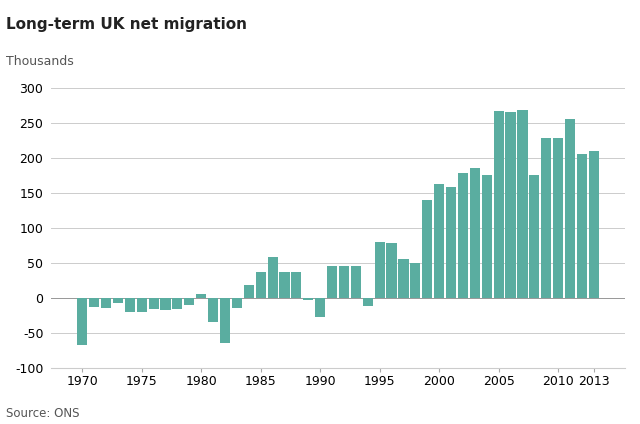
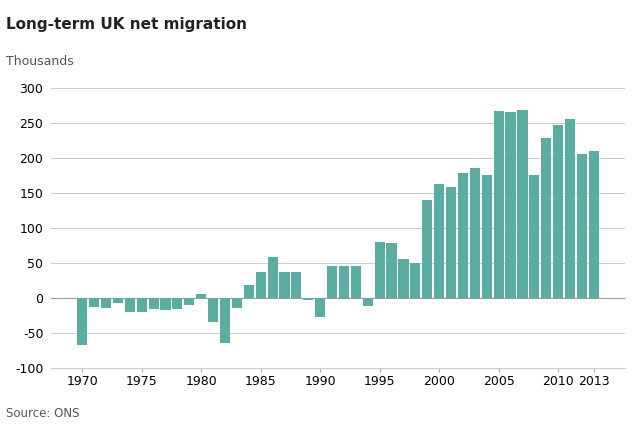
2010: 228 -> 246
